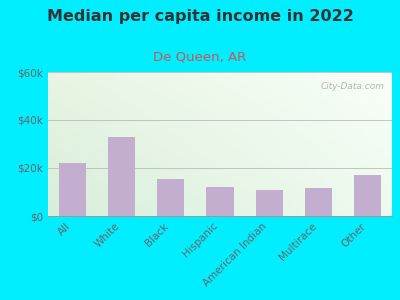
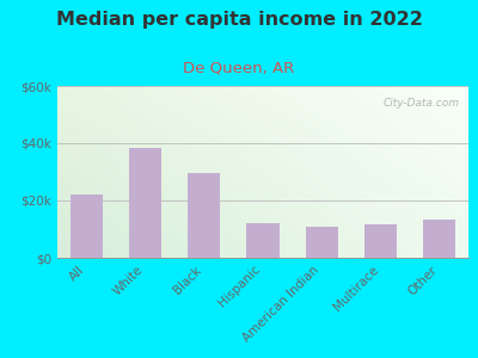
White: $33.0k -> $38.5k
Black: $15.5k -> $29.5k
Other: $17.0k -> $13.5k
